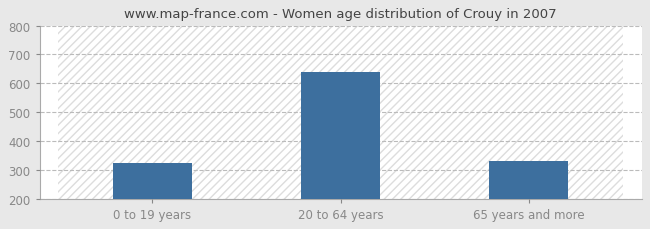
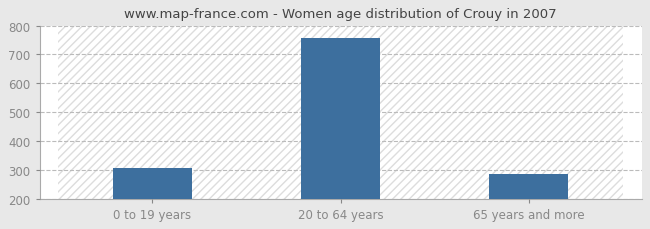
0 to 19 years: 325 -> 305
20 to 64 years: 640 -> 758
65 years and more: 330 -> 287
